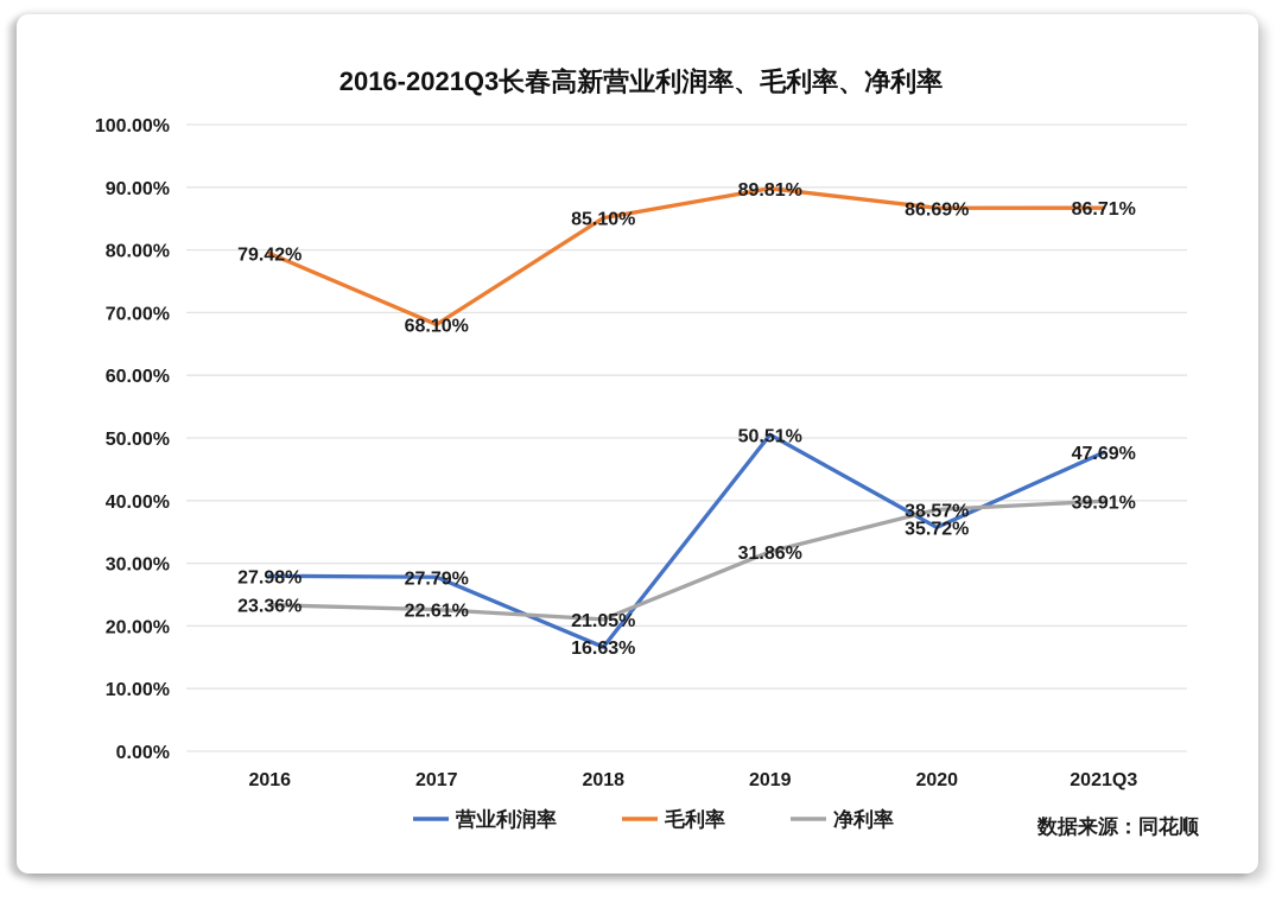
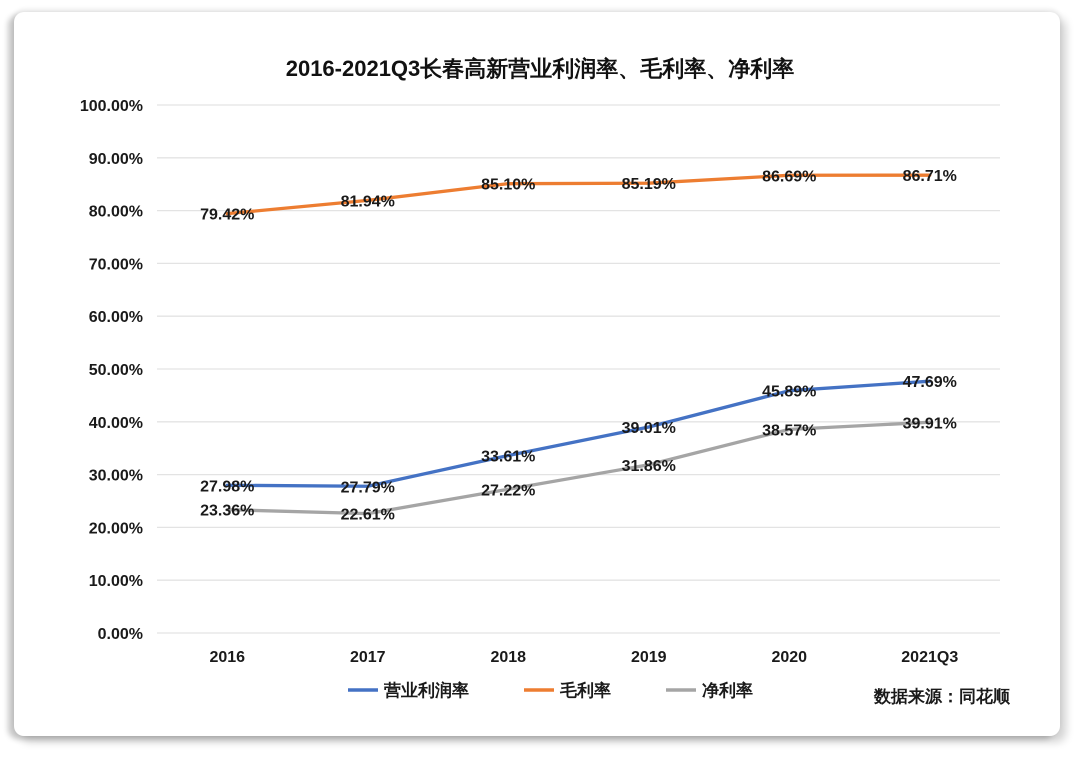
毛利率/2017: 68.10% -> 81.94%
营业利润率/2018: 16.63% -> 33.61%
净利率/2018: 21.05% -> 27.22%
营业利润率/2019: 50.51% -> 39.01%
毛利率/2019: 89.81% -> 85.19%
营业利润率/2020: 35.72% -> 45.89%
